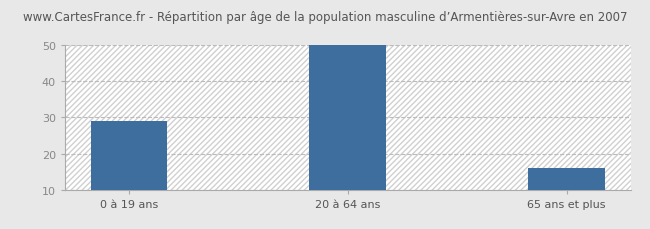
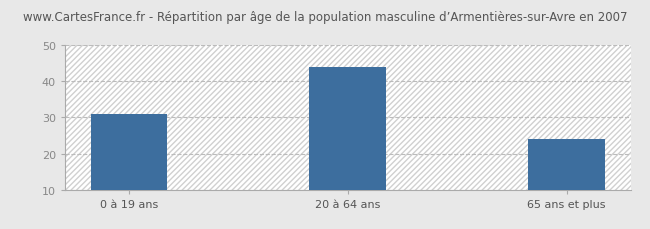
0 à 19 ans: 29 -> 31
20 à 64 ans: 50 -> 44
65 ans et plus: 16 -> 24
